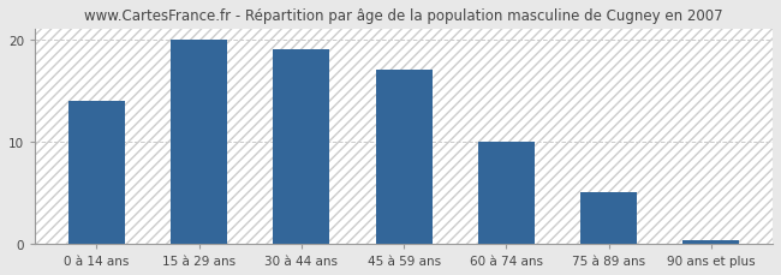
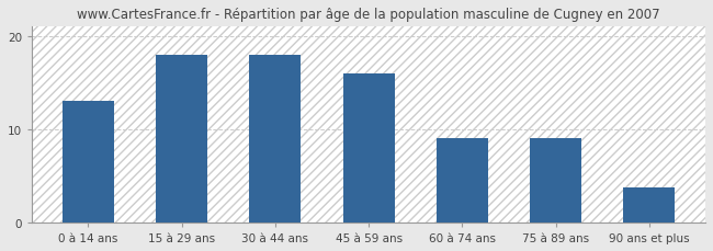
0 à 14 ans: 14.0 -> 13.0
15 à 29 ans: 20.0 -> 18.0
30 à 44 ans: 19.0 -> 18.0
45 à 59 ans: 17.0 -> 16.0
60 à 74 ans: 10.0 -> 9.0
75 à 89 ans: 5.0 -> 9.0
90 ans et plus: 0.3 -> 3.8
